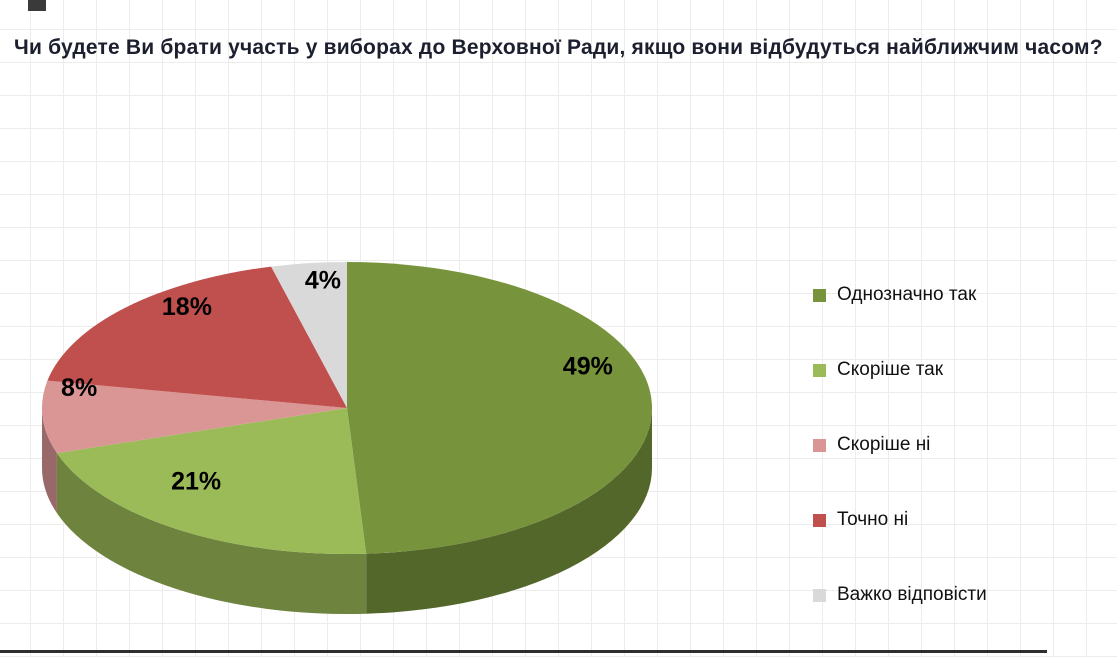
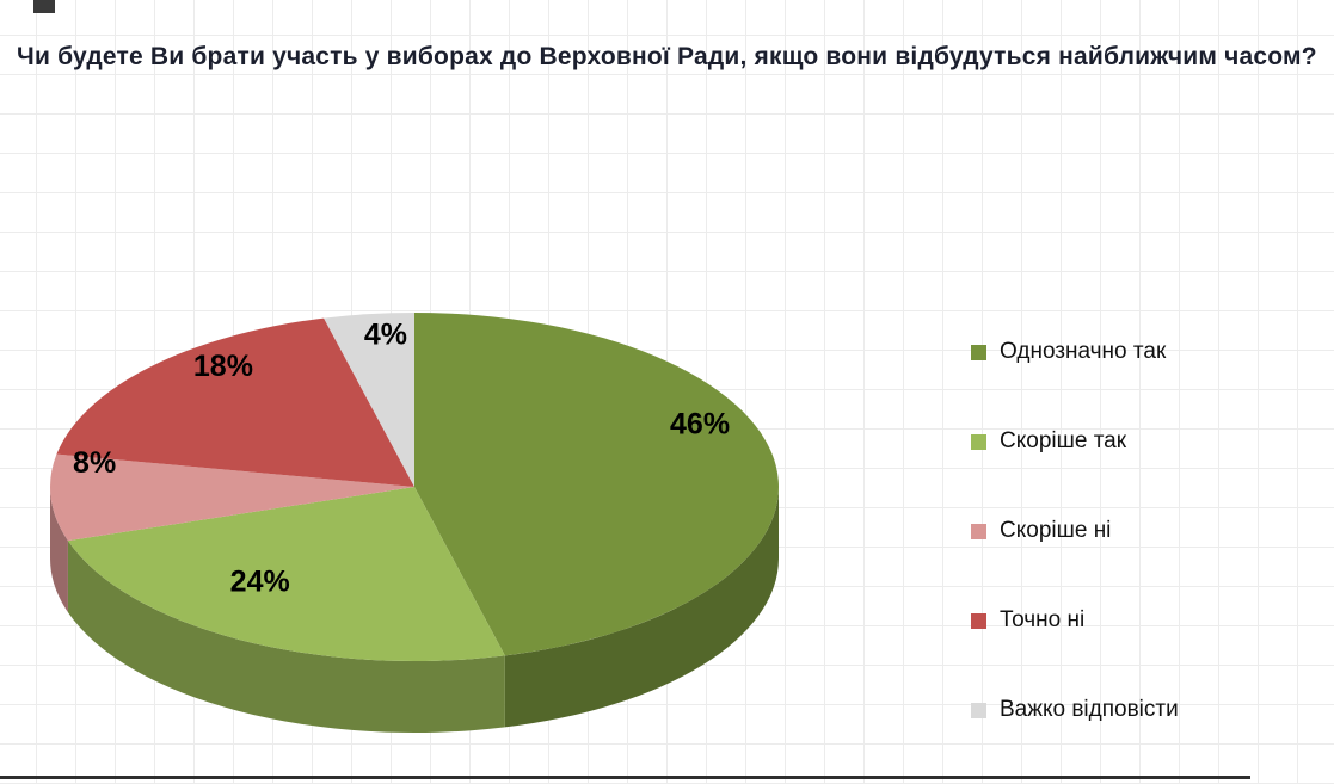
Однозначно так: 49% -> 46%
Скоріше так: 21% -> 24%
